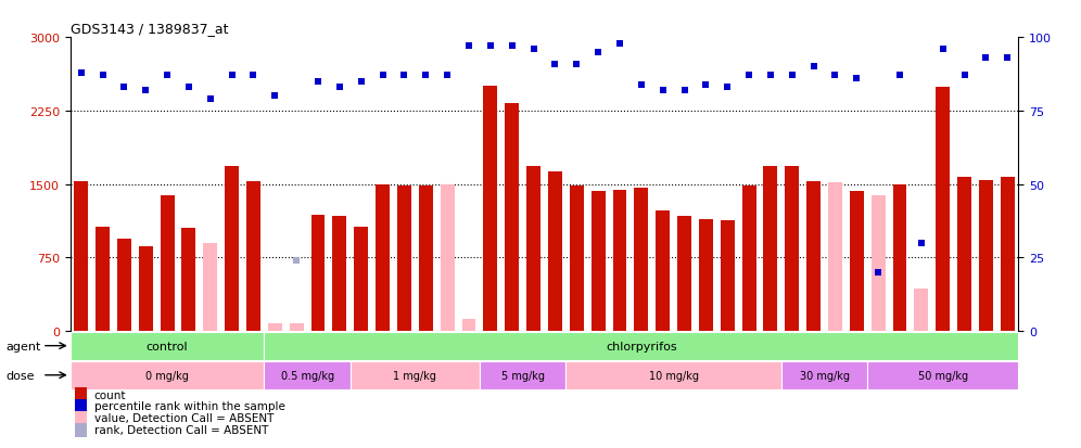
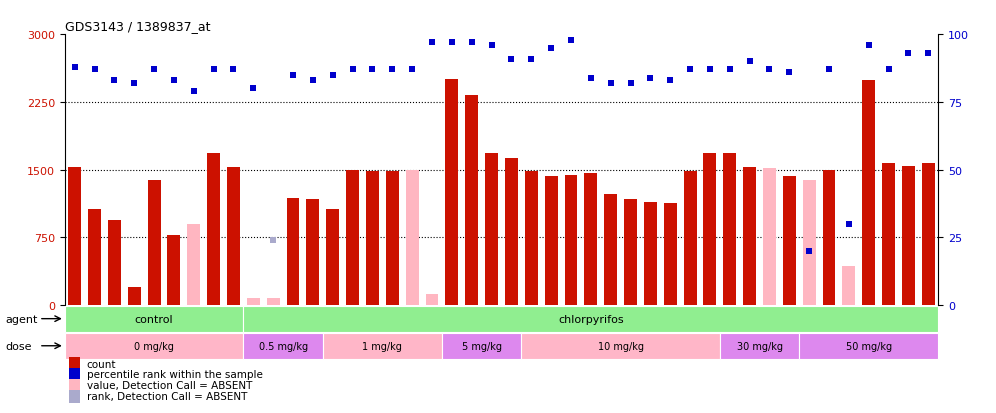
GSM246145: 870 -> 200
GSM246147: 1050 -> 780
